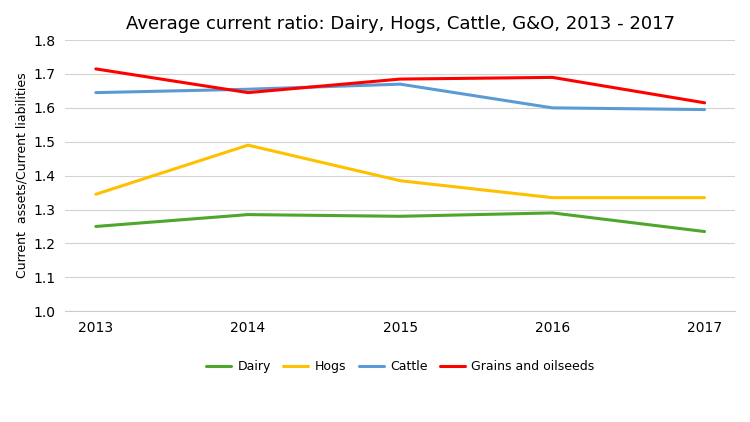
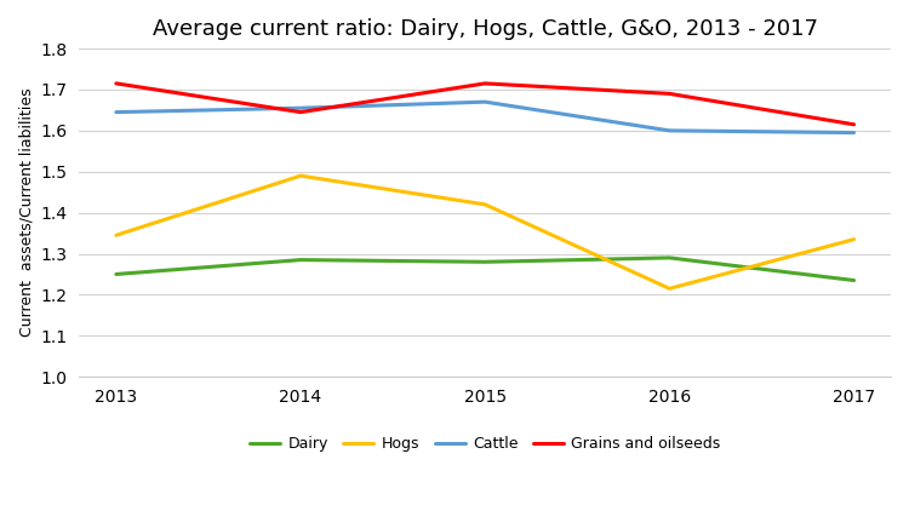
Hogs/2015: 1.385 -> 1.420
Grains and oilseeds/2015: 1.685 -> 1.715
Hogs/2016: 1.335 -> 1.215
